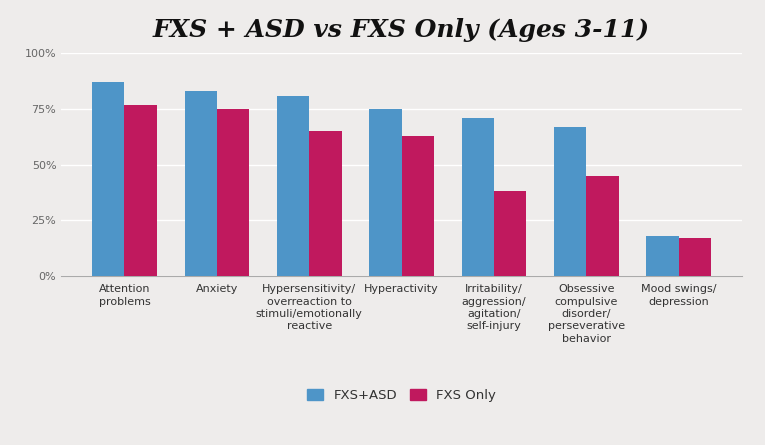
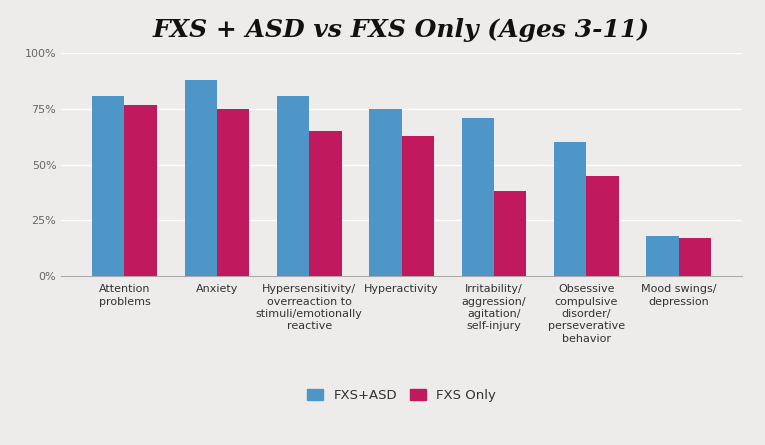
FXS+ASD/Attention problems: 87% -> 81%
FXS+ASD/Anxiety: 83% -> 88%
FXS+ASD/Obsessive compulsive disorder/ perseverative behavior: 67% -> 60%
